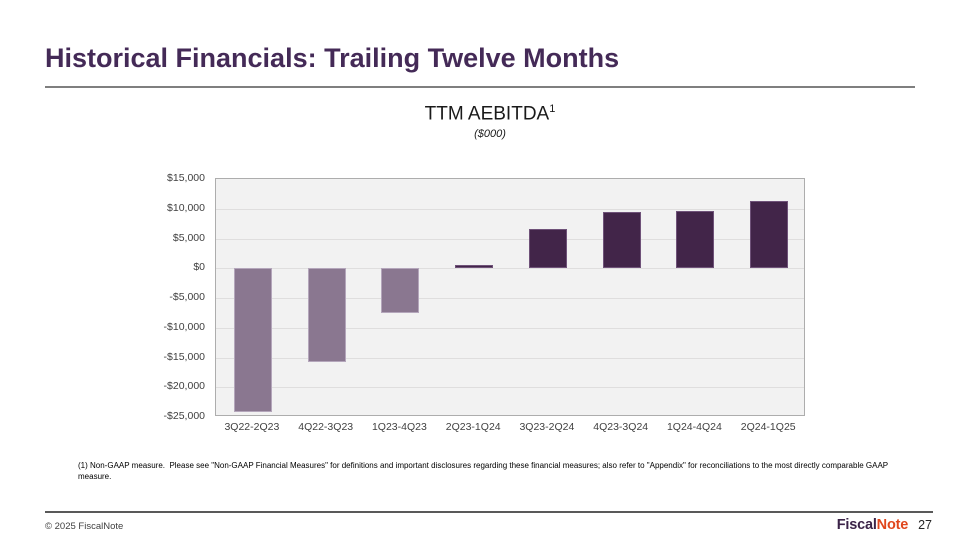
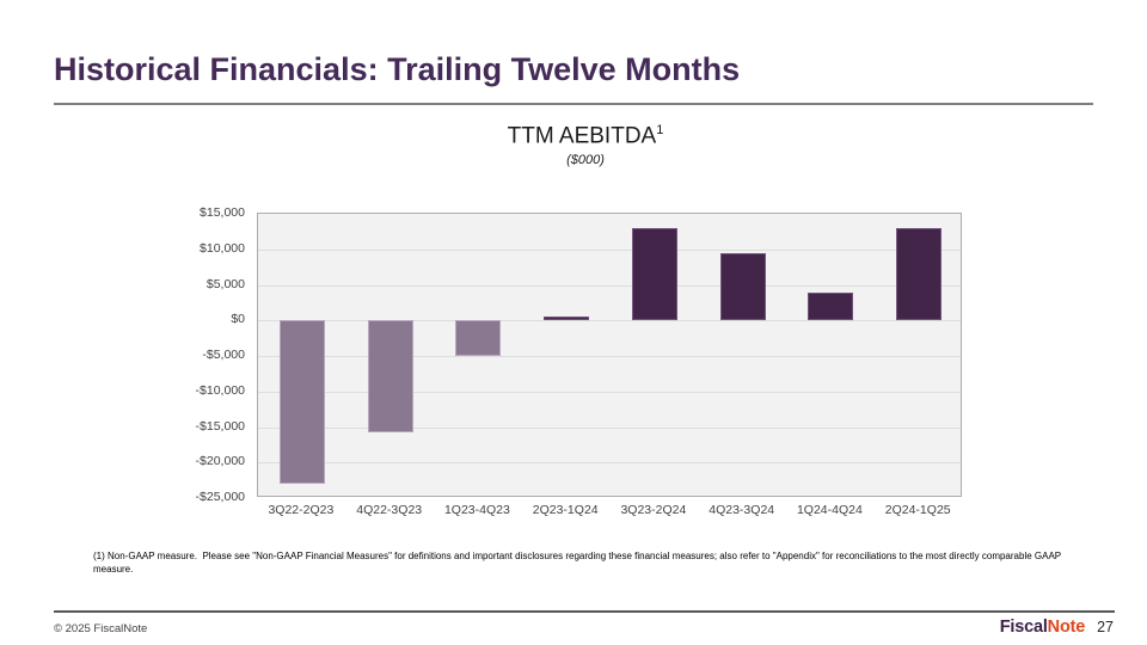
3Q22-2Q23: -$24000 -> -$23000
1Q23-4Q23: -$8000 -> -$5000
3Q23-2Q24: $7000 -> $13000
1Q24-4Q24: $10000 -> $4000
2Q24-1Q25: $11000 -> $13000
